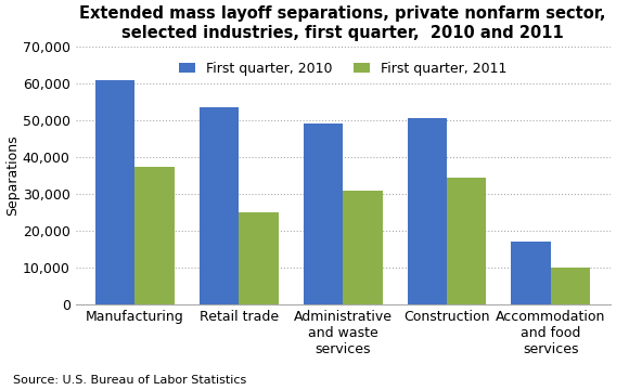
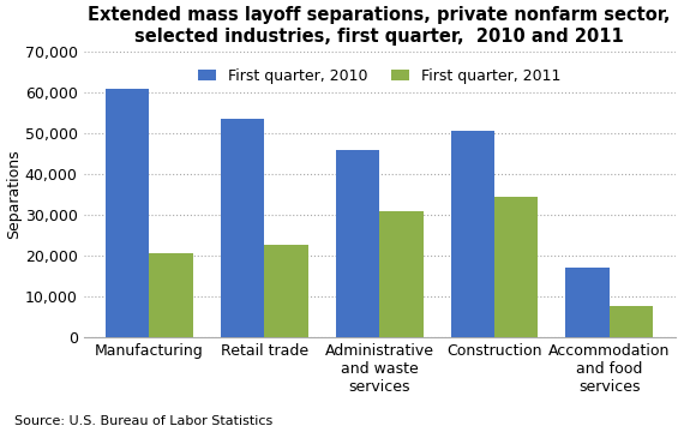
First quarter, 2011/Manufacturing: 37,500 -> 20,500
First quarter, 2011/Retail trade: 25,000 -> 22,500
First quarter, 2010/Administrative and waste services: 49,000 -> 46,000
First quarter, 2011/Accommodation and food services: 10,000 -> 7,500
